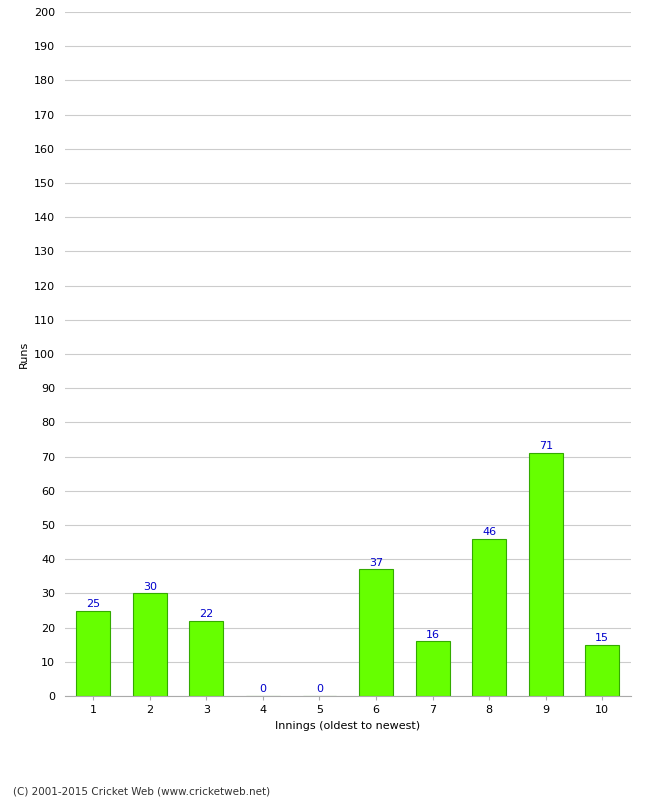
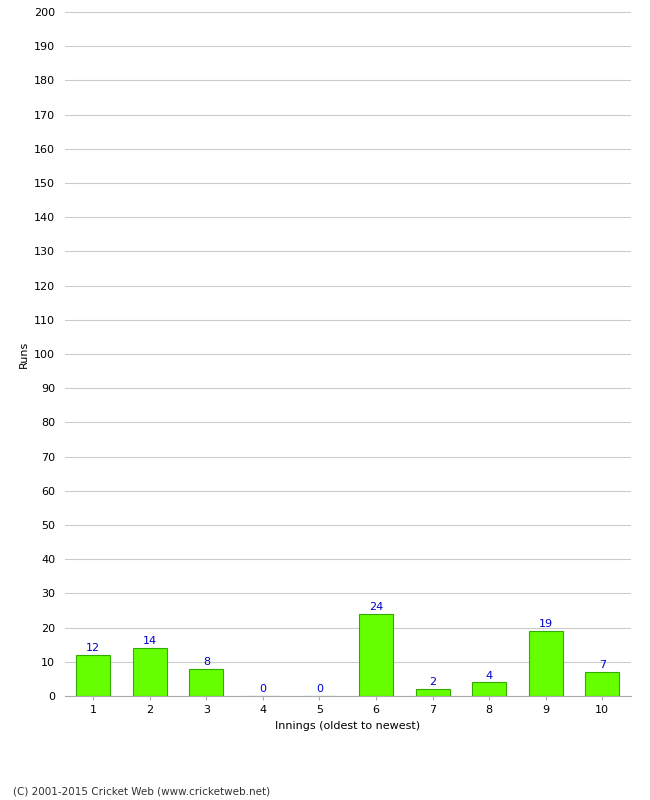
1: 25 -> 12
2: 30 -> 14
3: 22 -> 8
6: 37 -> 24
7: 16 -> 2
8: 46 -> 4
9: 71 -> 19
10: 15 -> 7
